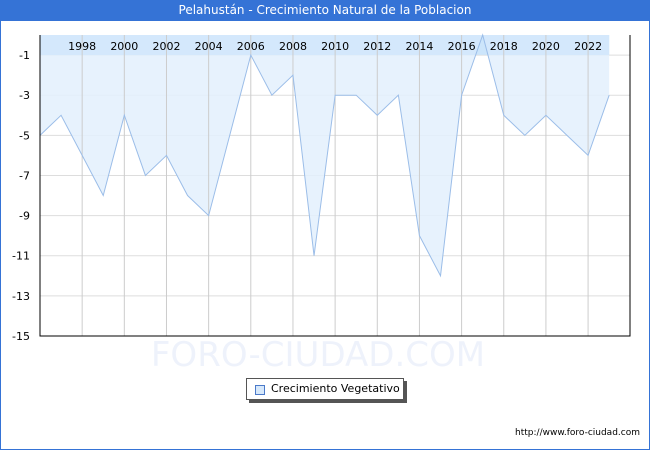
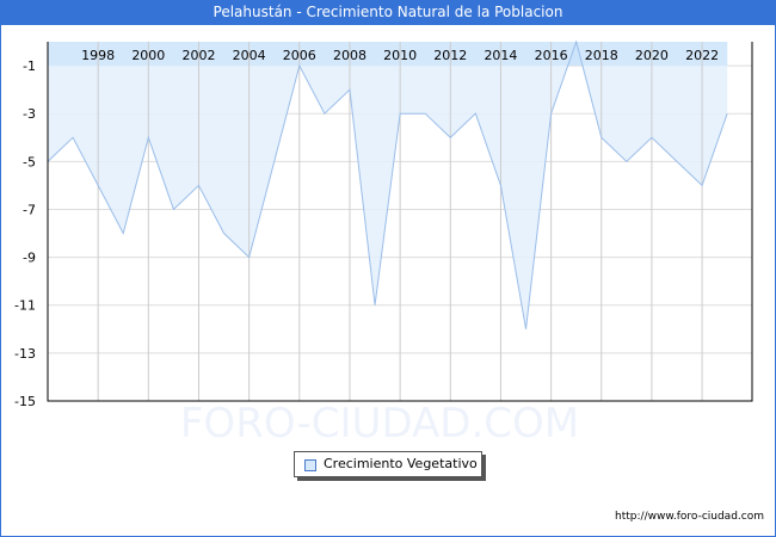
2014: -10 -> -6
